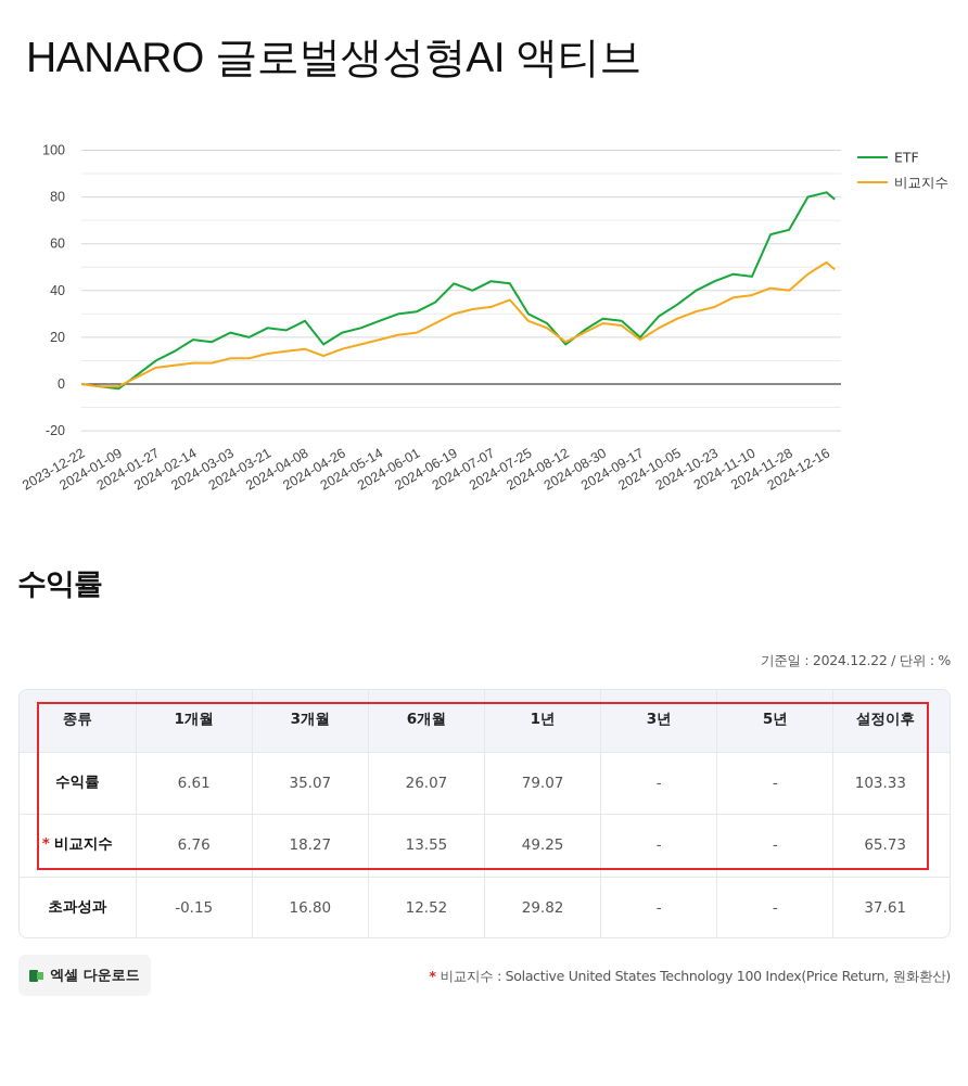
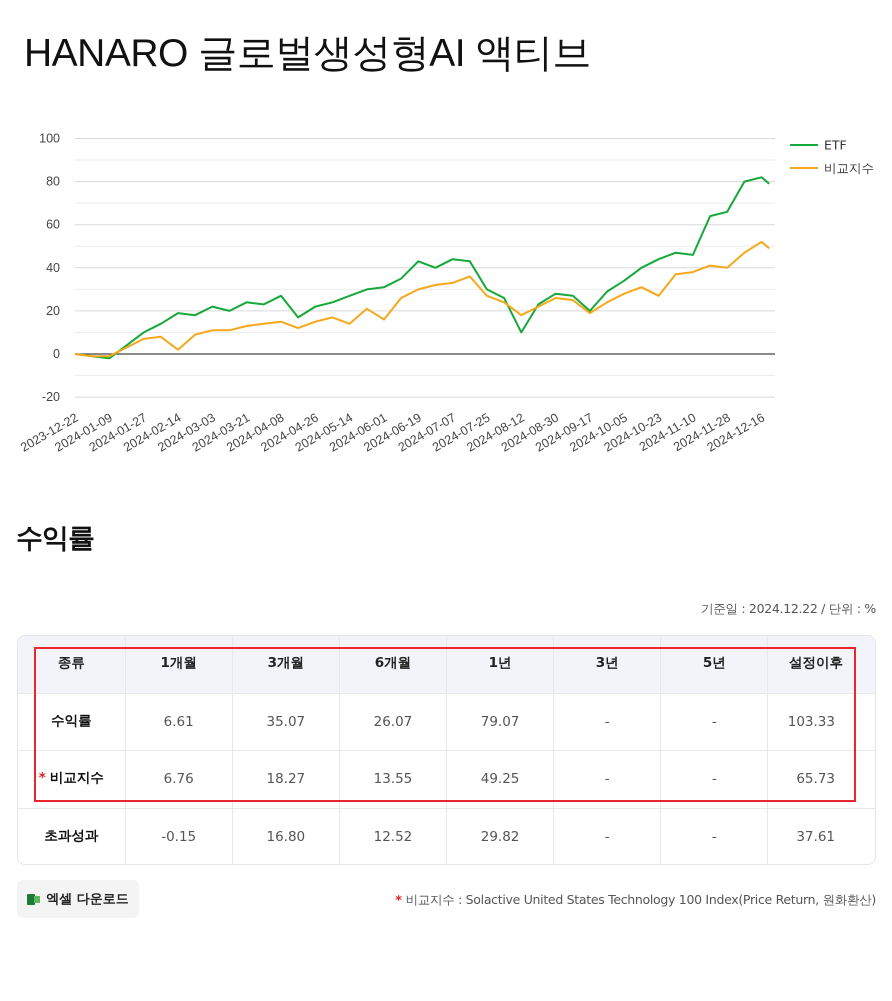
비교지수/2024-02-14: 9 -> 2
비교지수/2024-05-14: 19 -> 14
비교지수/2024-06-01: 22 -> 16
ETF/2024-08-12: 17 -> 10
비교지수/2024-10-23: 33 -> 27
